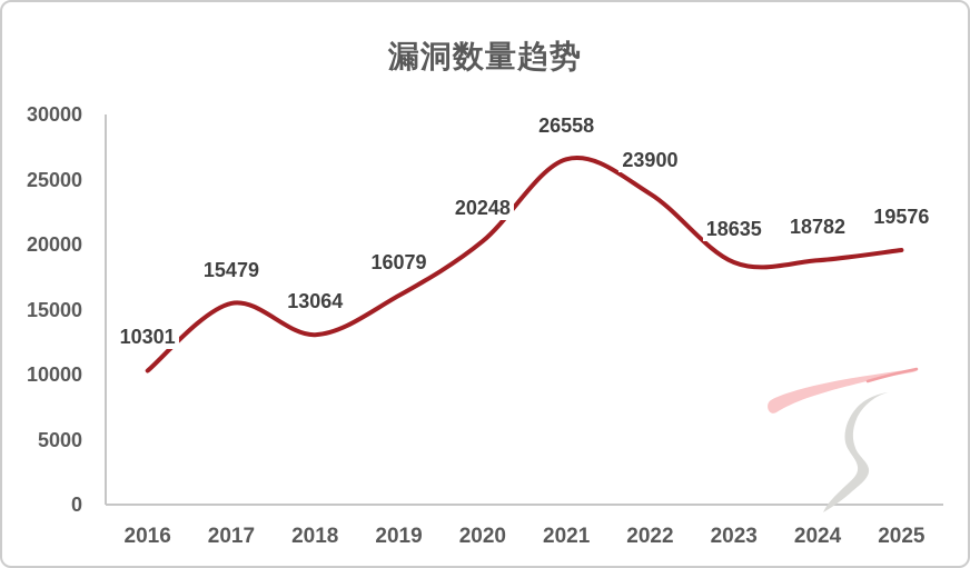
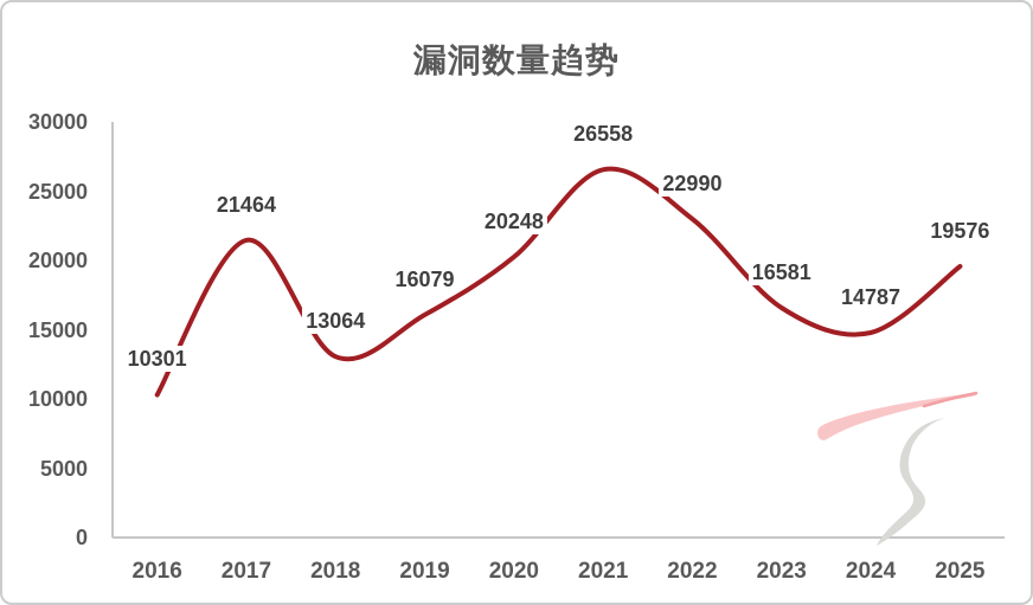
2017: 15479 -> 21464
2022: 23900 -> 22990
2023: 18635 -> 16581
2024: 18782 -> 14787
